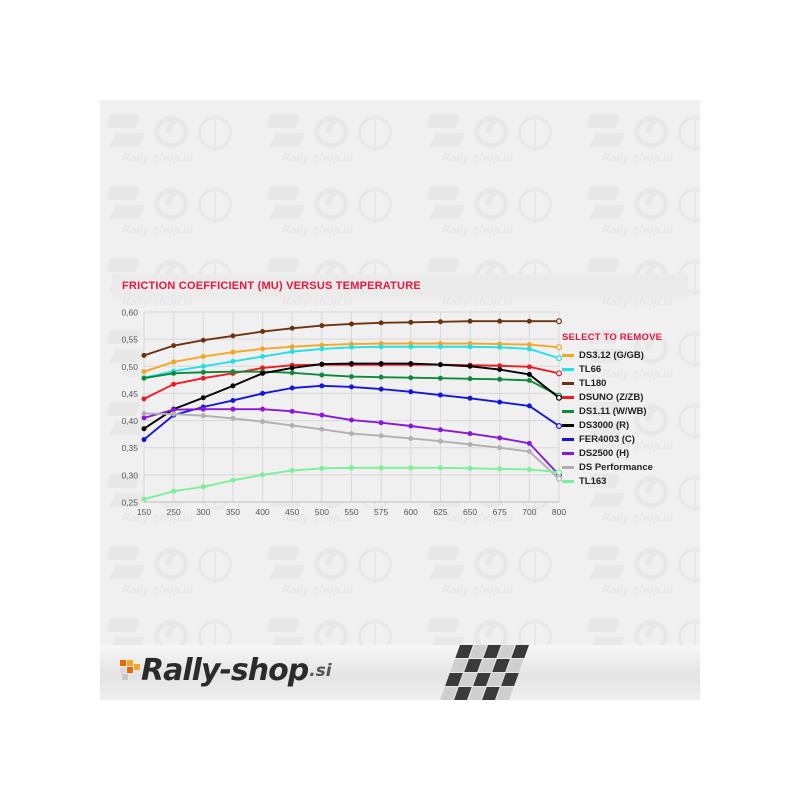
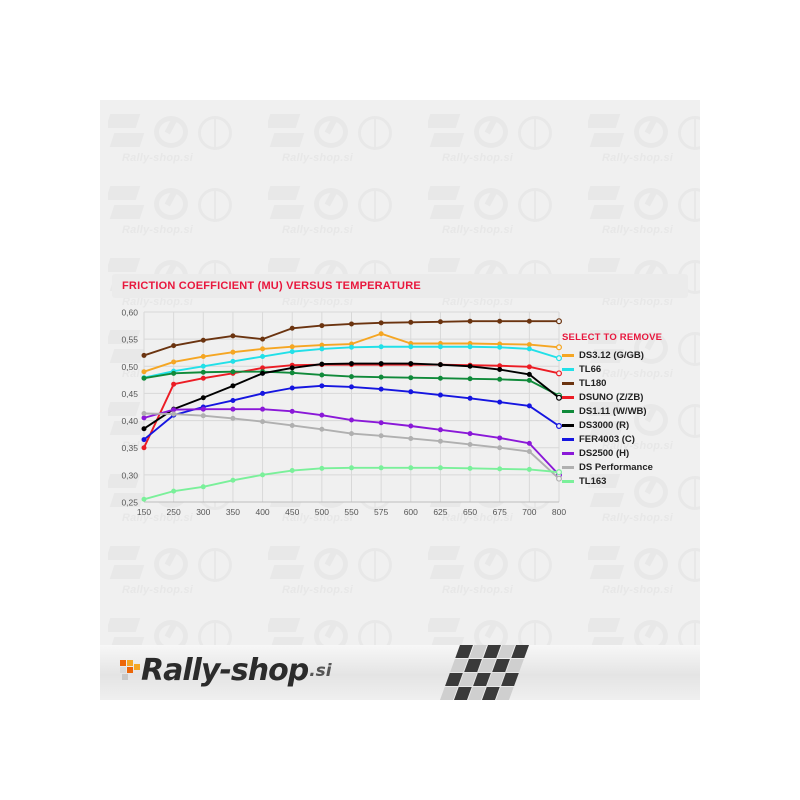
DSUNO (Z/ZB)/150: 0,44 -> 0,35
TL180/400: 0,56 -> 0,55
DS3.12 (G/GB)/575: 0,54 -> 0,56
